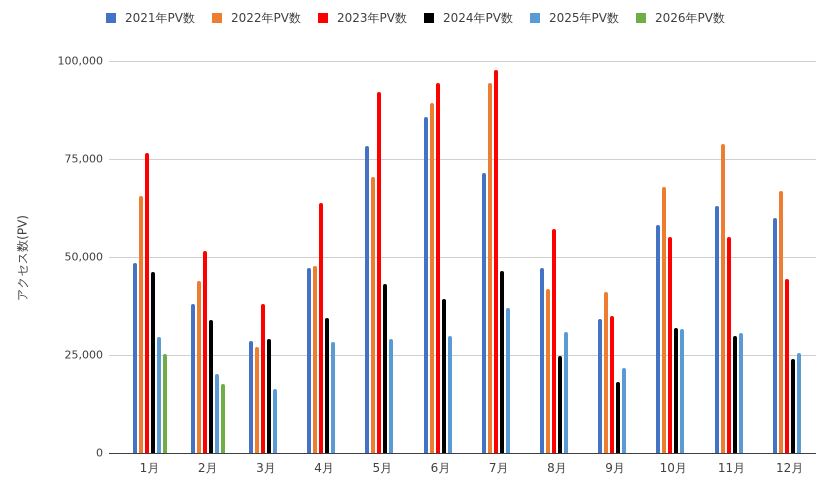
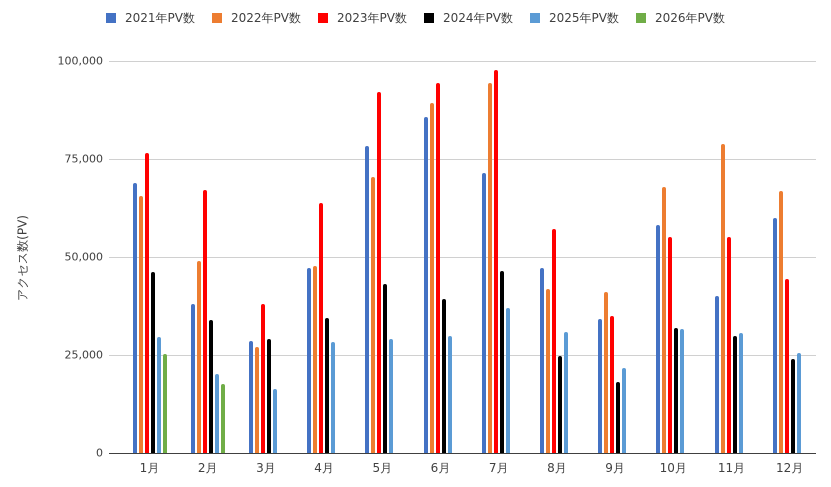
2021年PV数/1月: 48000 -> 69000
2022年PV数/2月: 44000 -> 49000
2023年PV数/2月: 52000 -> 67000
2021年PV数/11月: 63000 -> 40000
